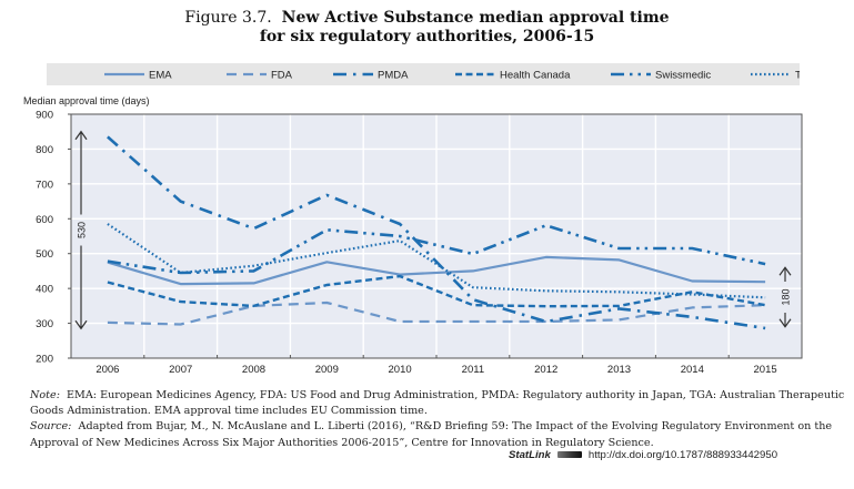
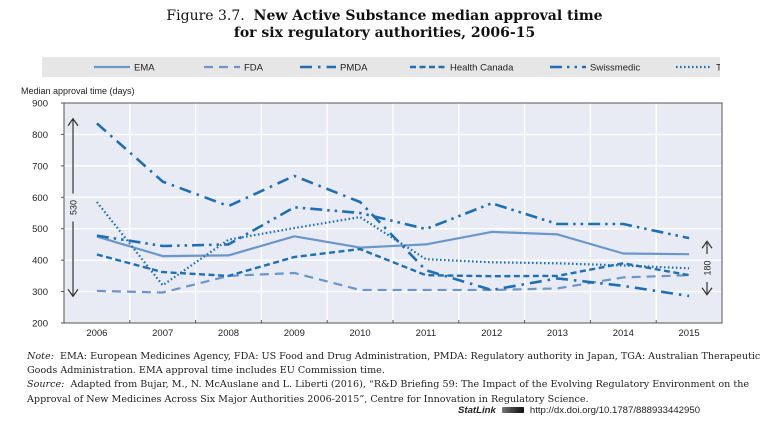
TGA/2007: 440 -> 320
